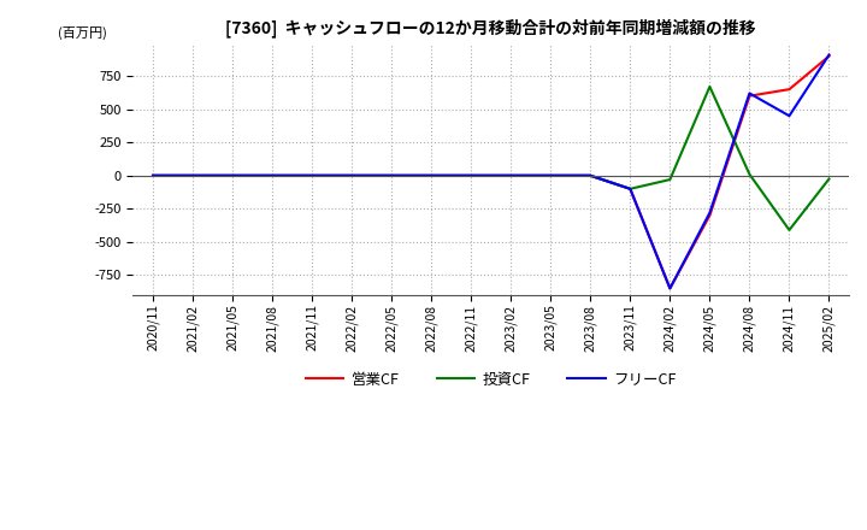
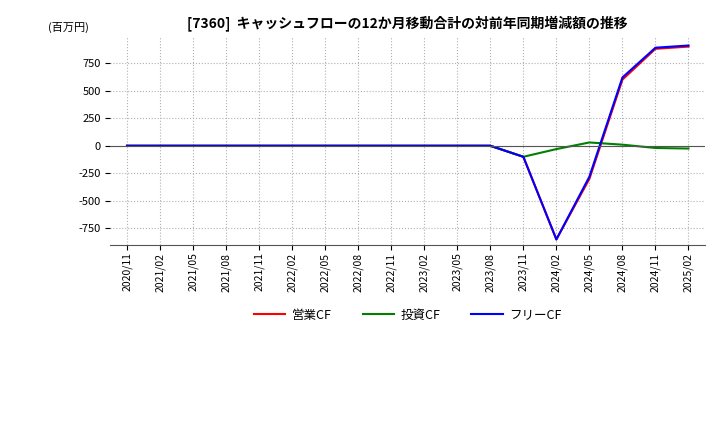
投資CF/2024/05: 670 -> 30
営業CF/2024/11: 650 -> 880
投資CF/2024/11: -410 -> -20
フリーCF/2024/11: 450 -> 890
